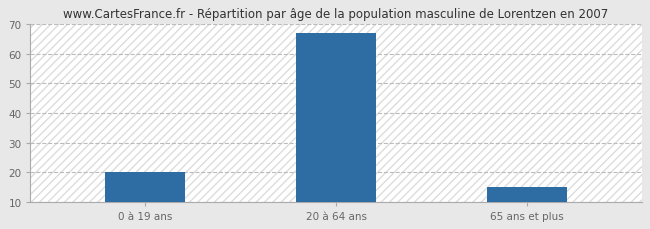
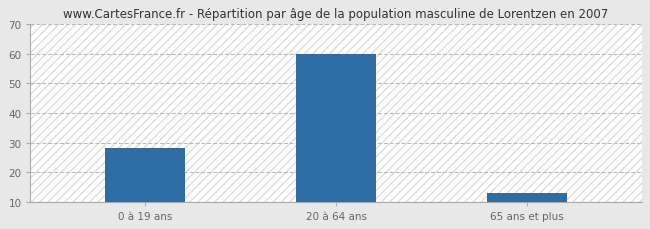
0 à 19 ans: 20 -> 28
20 à 64 ans: 67 -> 60
65 ans et plus: 15 -> 13
